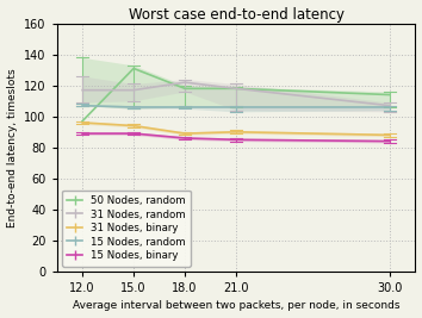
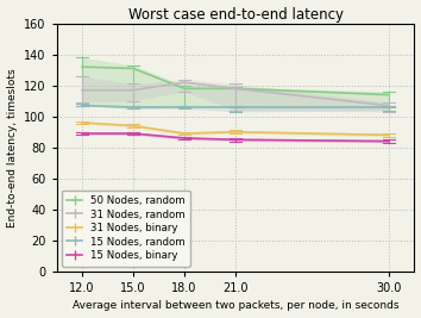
50 Nodes, random/12.0: 97 -> 132
